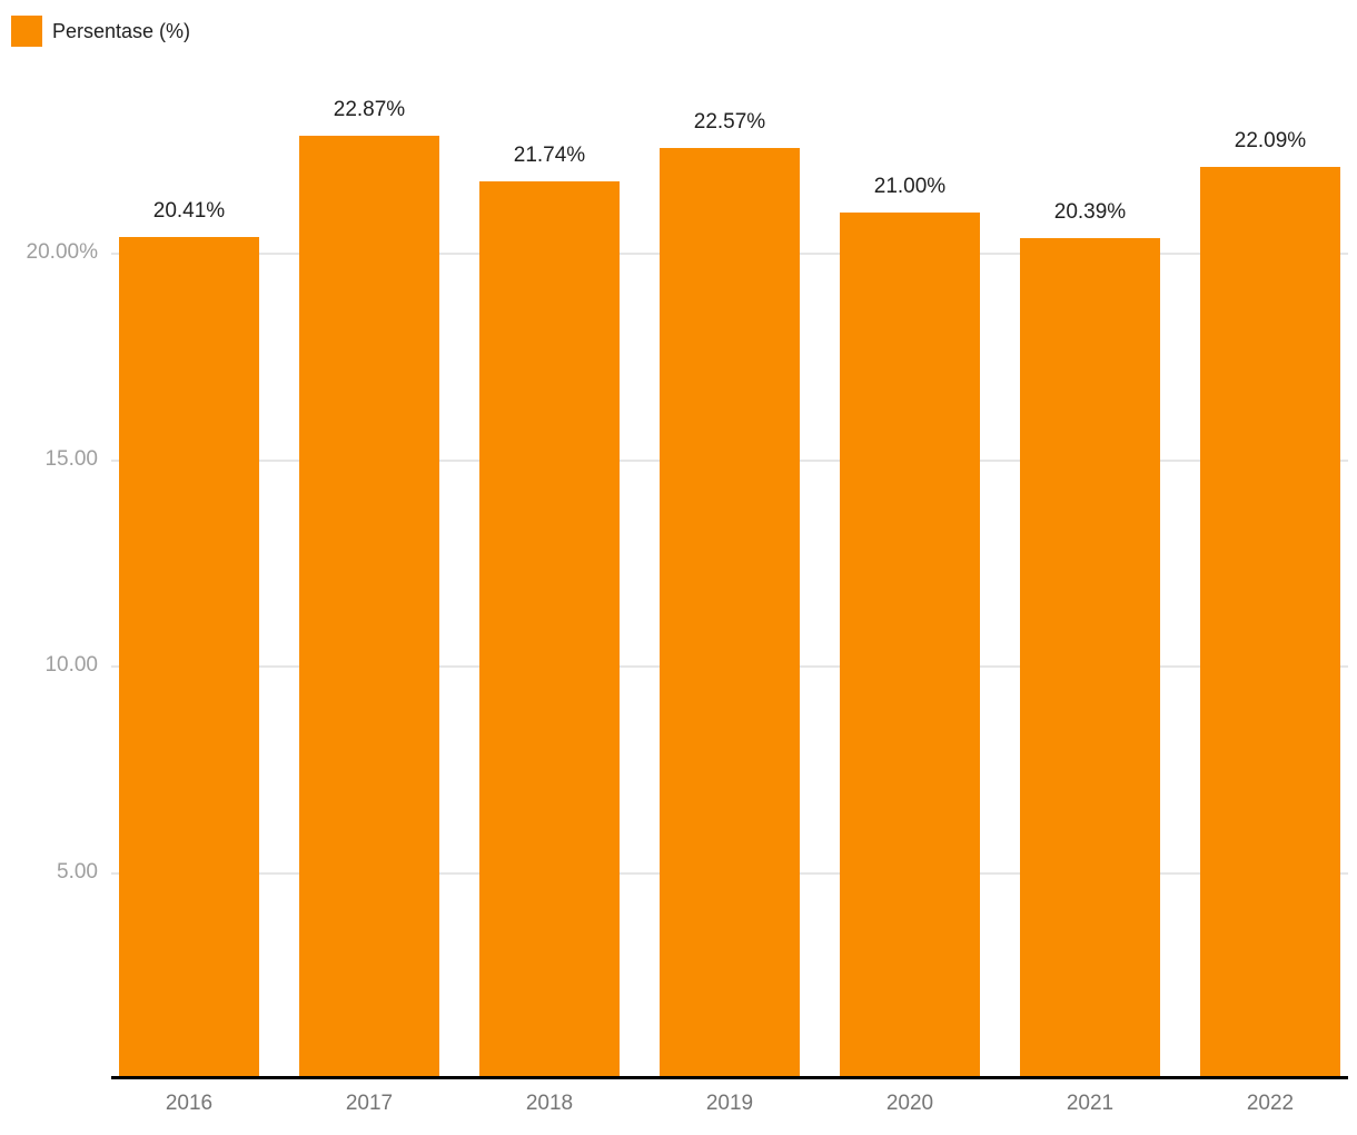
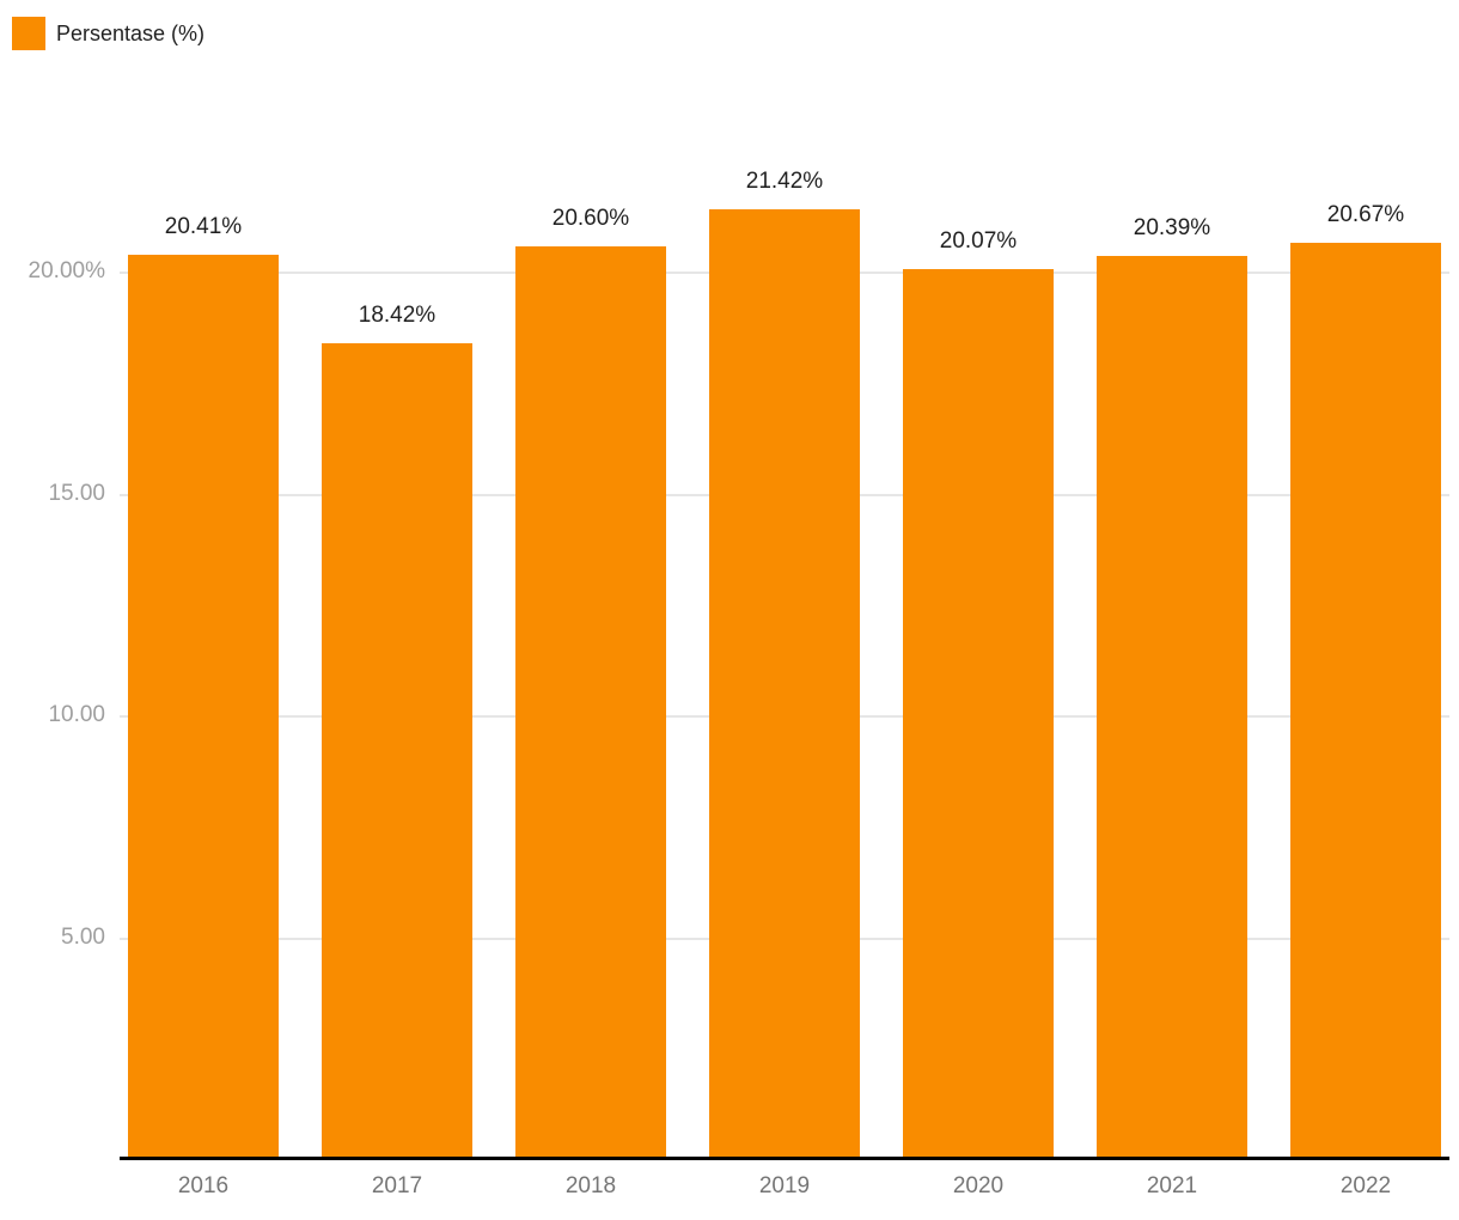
2017: 22.87% -> 18.42%
2018: 21.74% -> 20.60%
2019: 22.57% -> 21.42%
2020: 21.00% -> 20.07%
2022: 22.09% -> 20.67%
